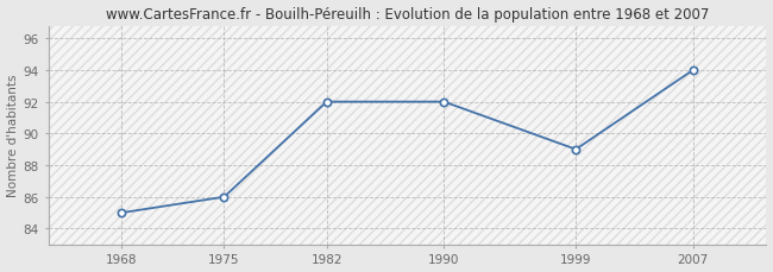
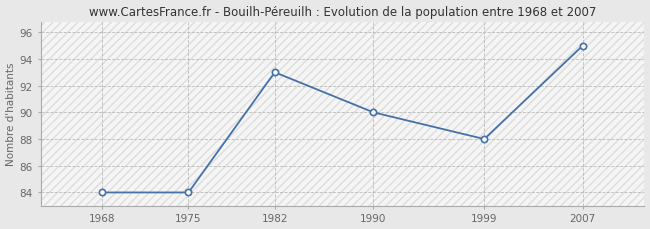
1968: 85 -> 84
1975: 86 -> 84
1982: 92 -> 93
1990: 92 -> 90
1999: 89 -> 88
2007: 94 -> 95
